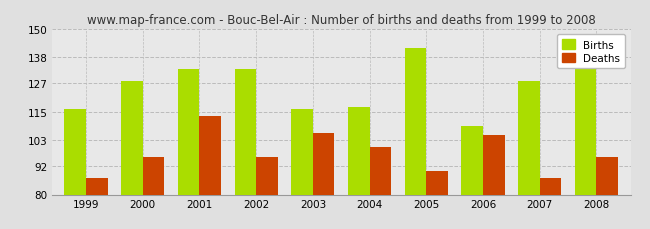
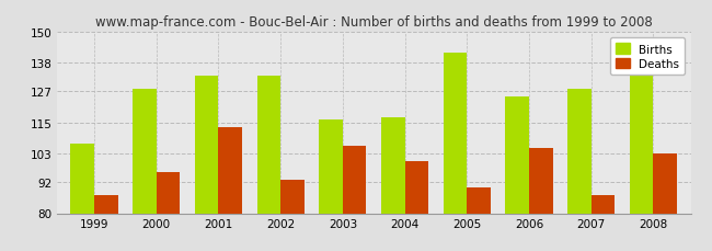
Births/1999: 116 -> 107
Deaths/2002: 96 -> 93
Births/2006: 109 -> 125
Deaths/2008: 96 -> 103
